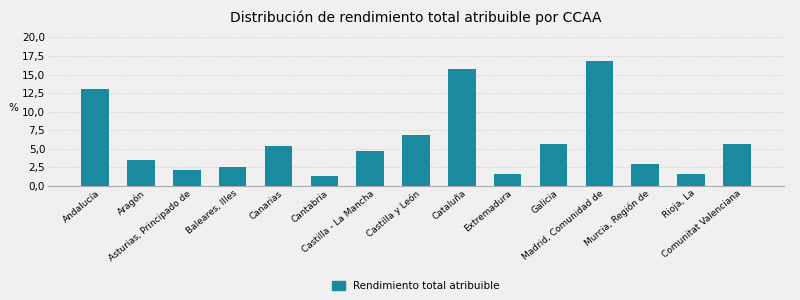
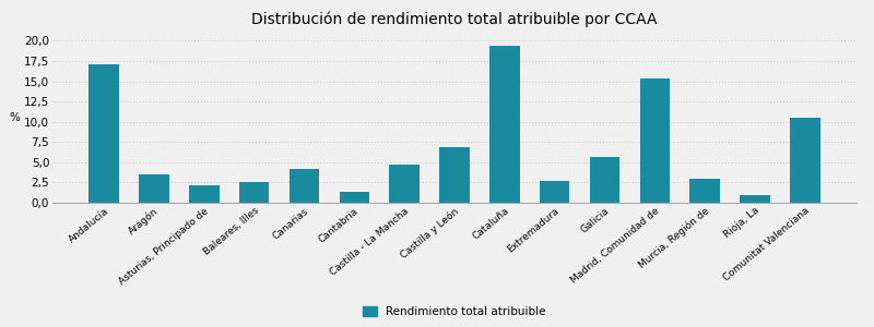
Andalucía: 13,0 -> 17,1
Canarias: 5,4 -> 4,2
Cataluña: 15,8 -> 19,4
Extremadura: 1,6 -> 2,7
Madrid, Comunidad de: 16,8 -> 15,3
Rioja, La: 1,6 -> 0,9
Comunitat Valenciana: 5,6 -> 10,5
